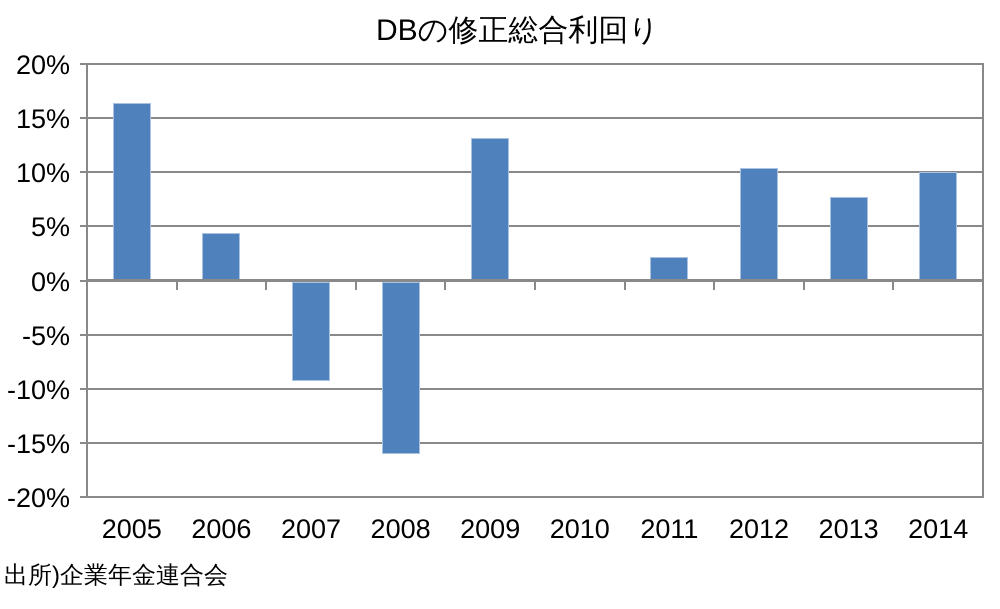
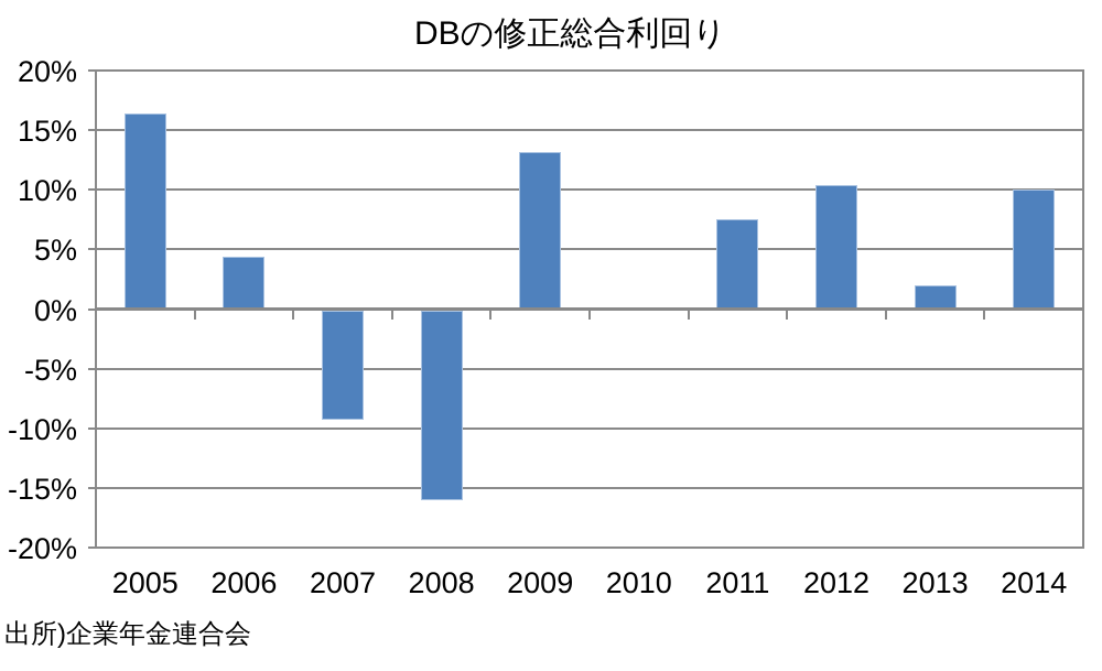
2011: 2.2% -> 7.5%
2013: 7.7% -> 2.0%
